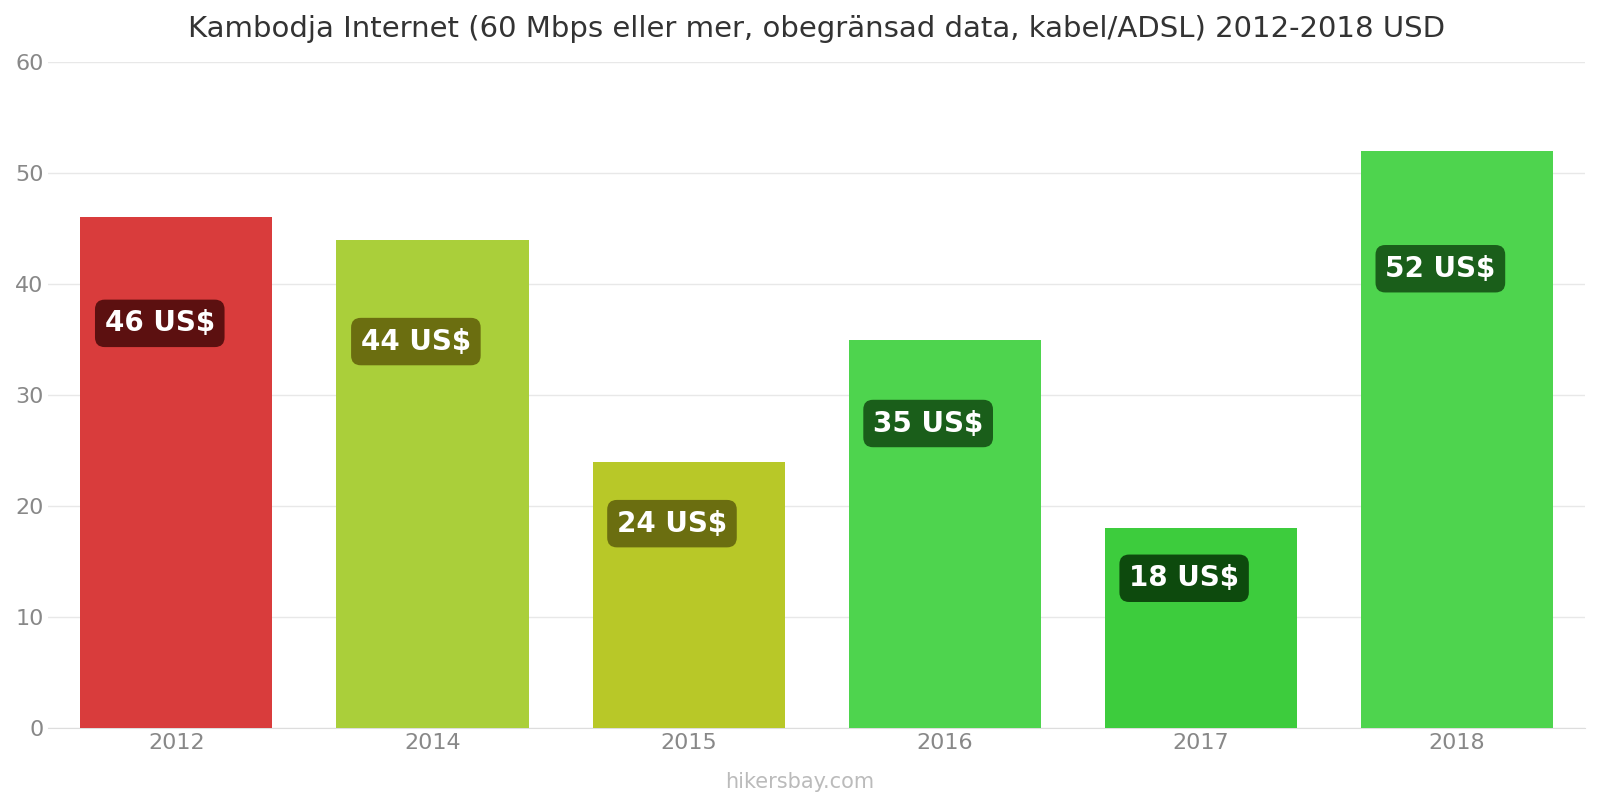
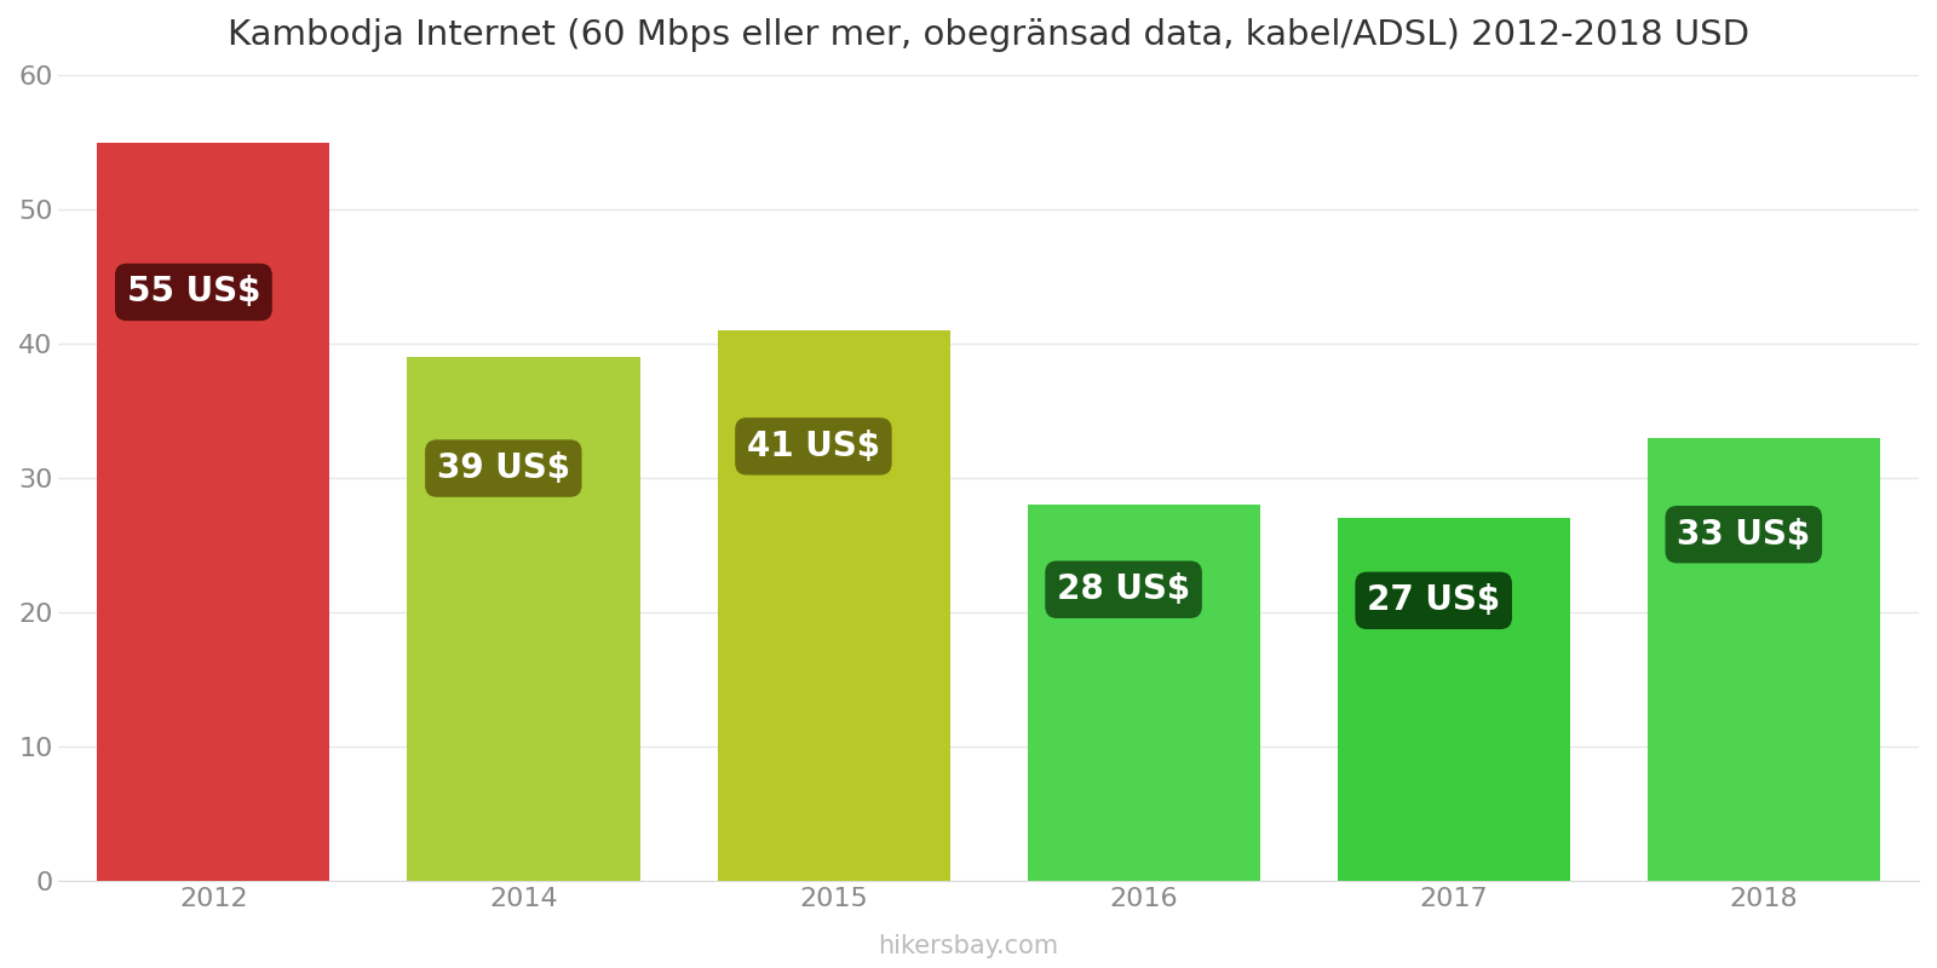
2012: 46 -> 55
2014: 44 -> 39
2015: 24 -> 41
2016: 35 -> 28
2017: 18 -> 27
2018: 52 -> 33
